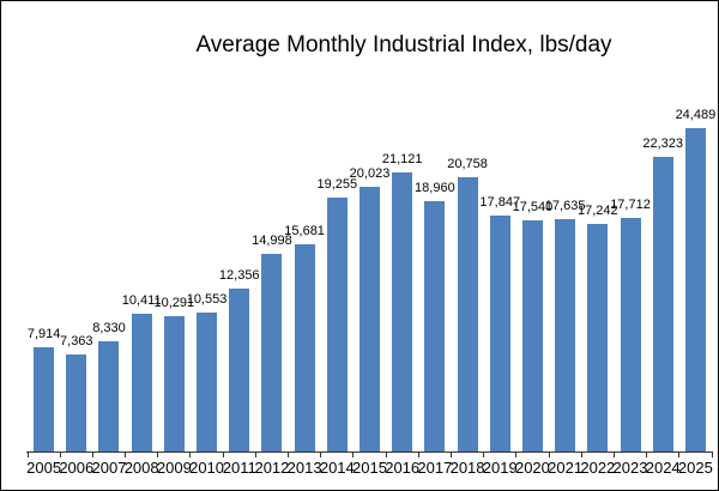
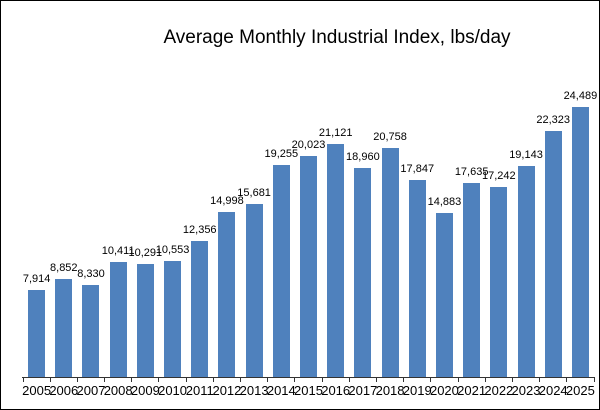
2006: 7,363 -> 8,852
2020: 17,540 -> 14,883
2023: 17,712 -> 19,143
